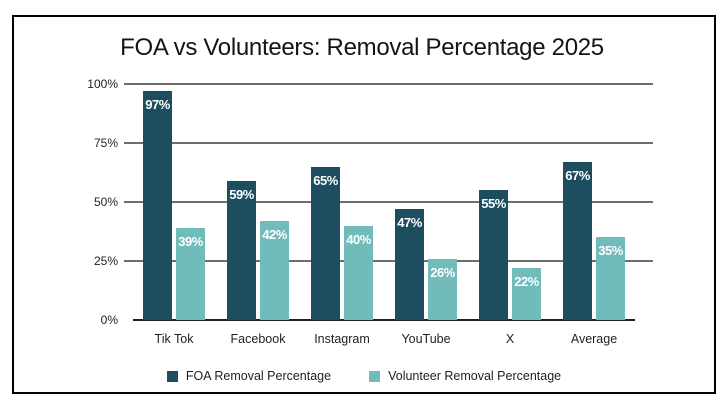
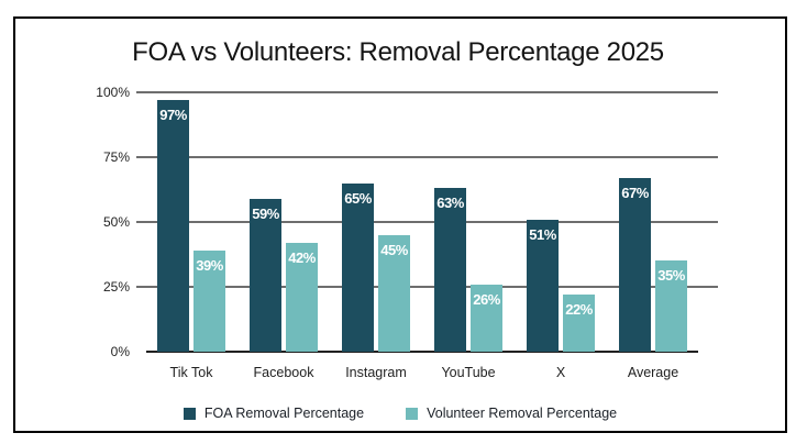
Volunteer Removal Percentage/Instagram: 40% -> 45%
FOA Removal Percentage/YouTube: 47% -> 63%
FOA Removal Percentage/X: 55% -> 51%
